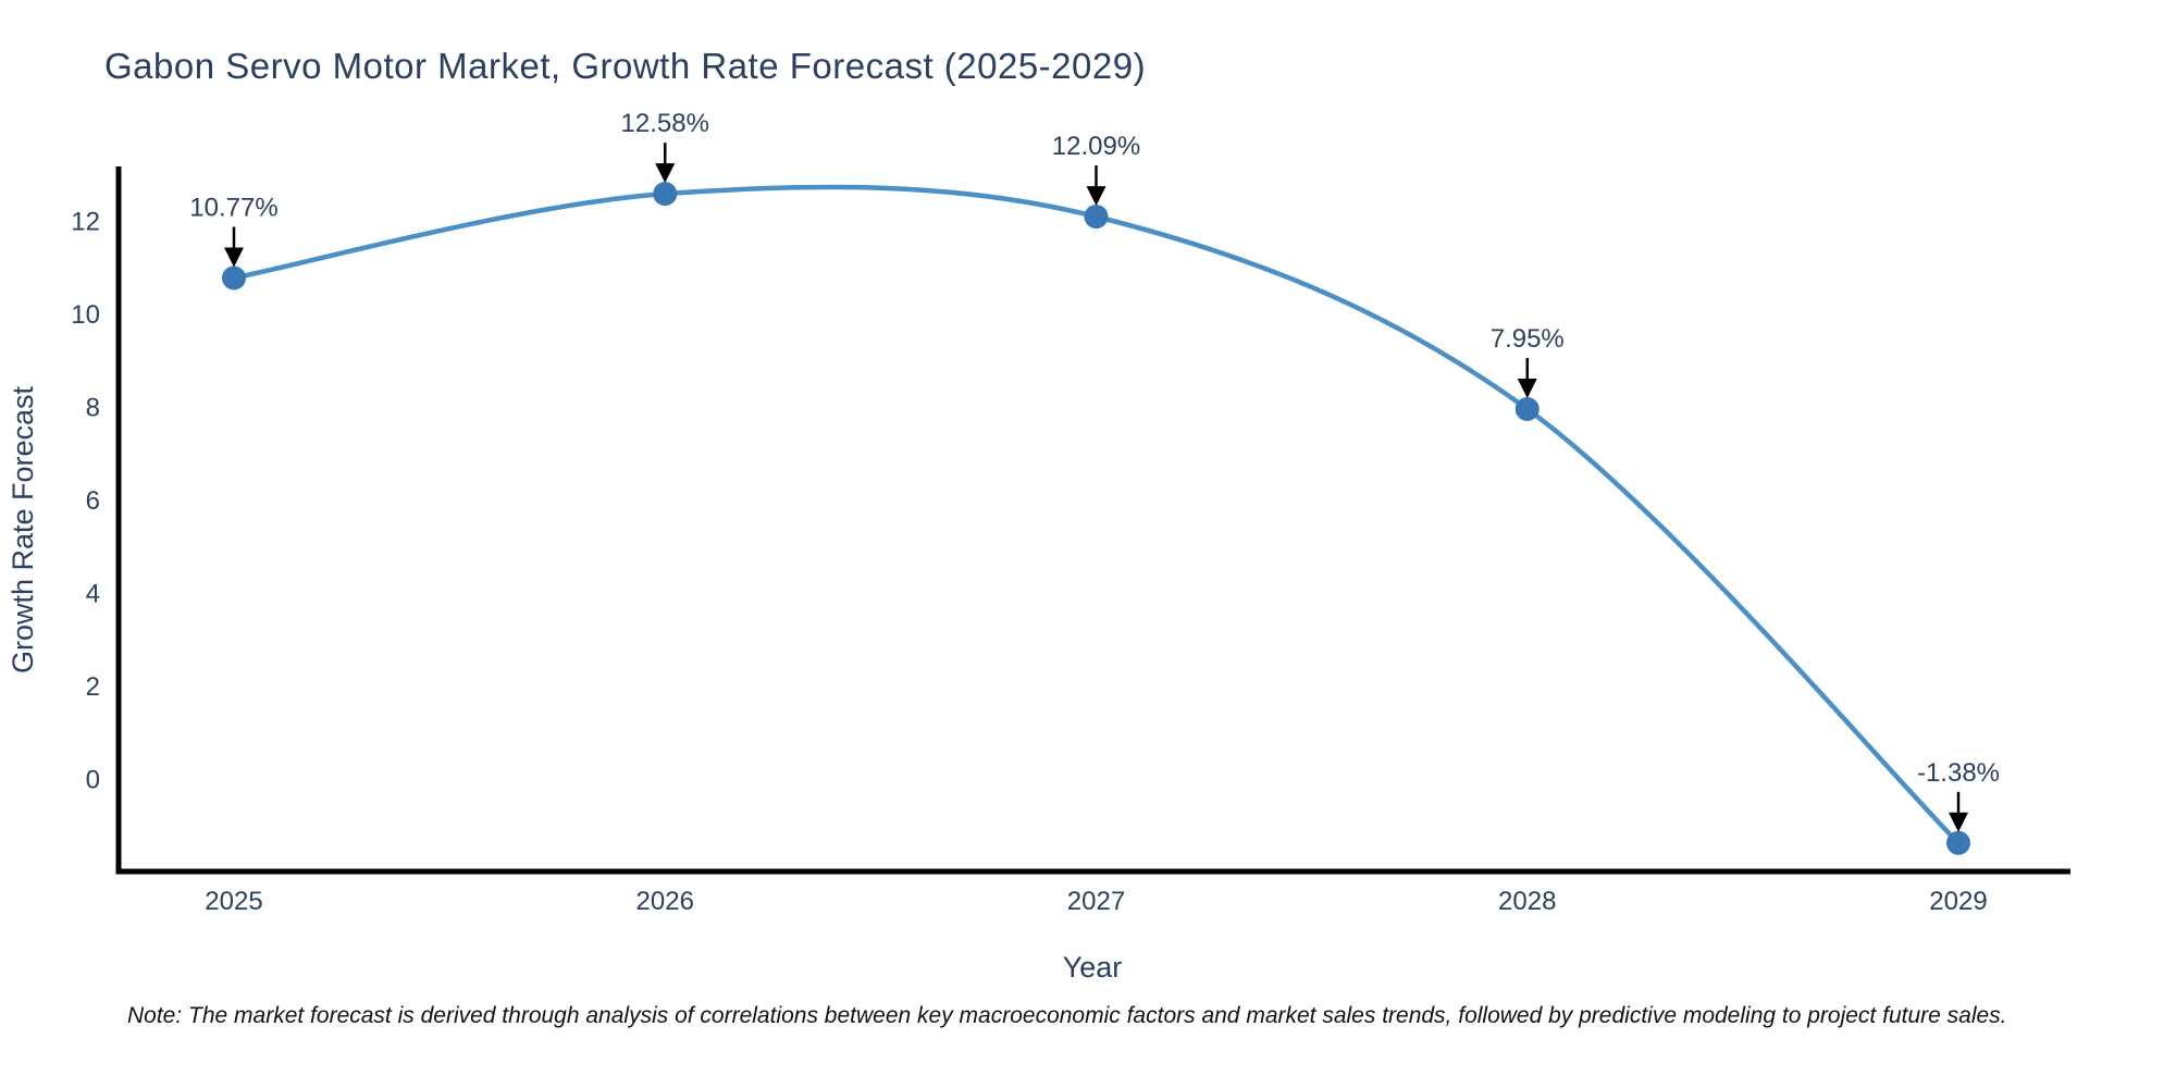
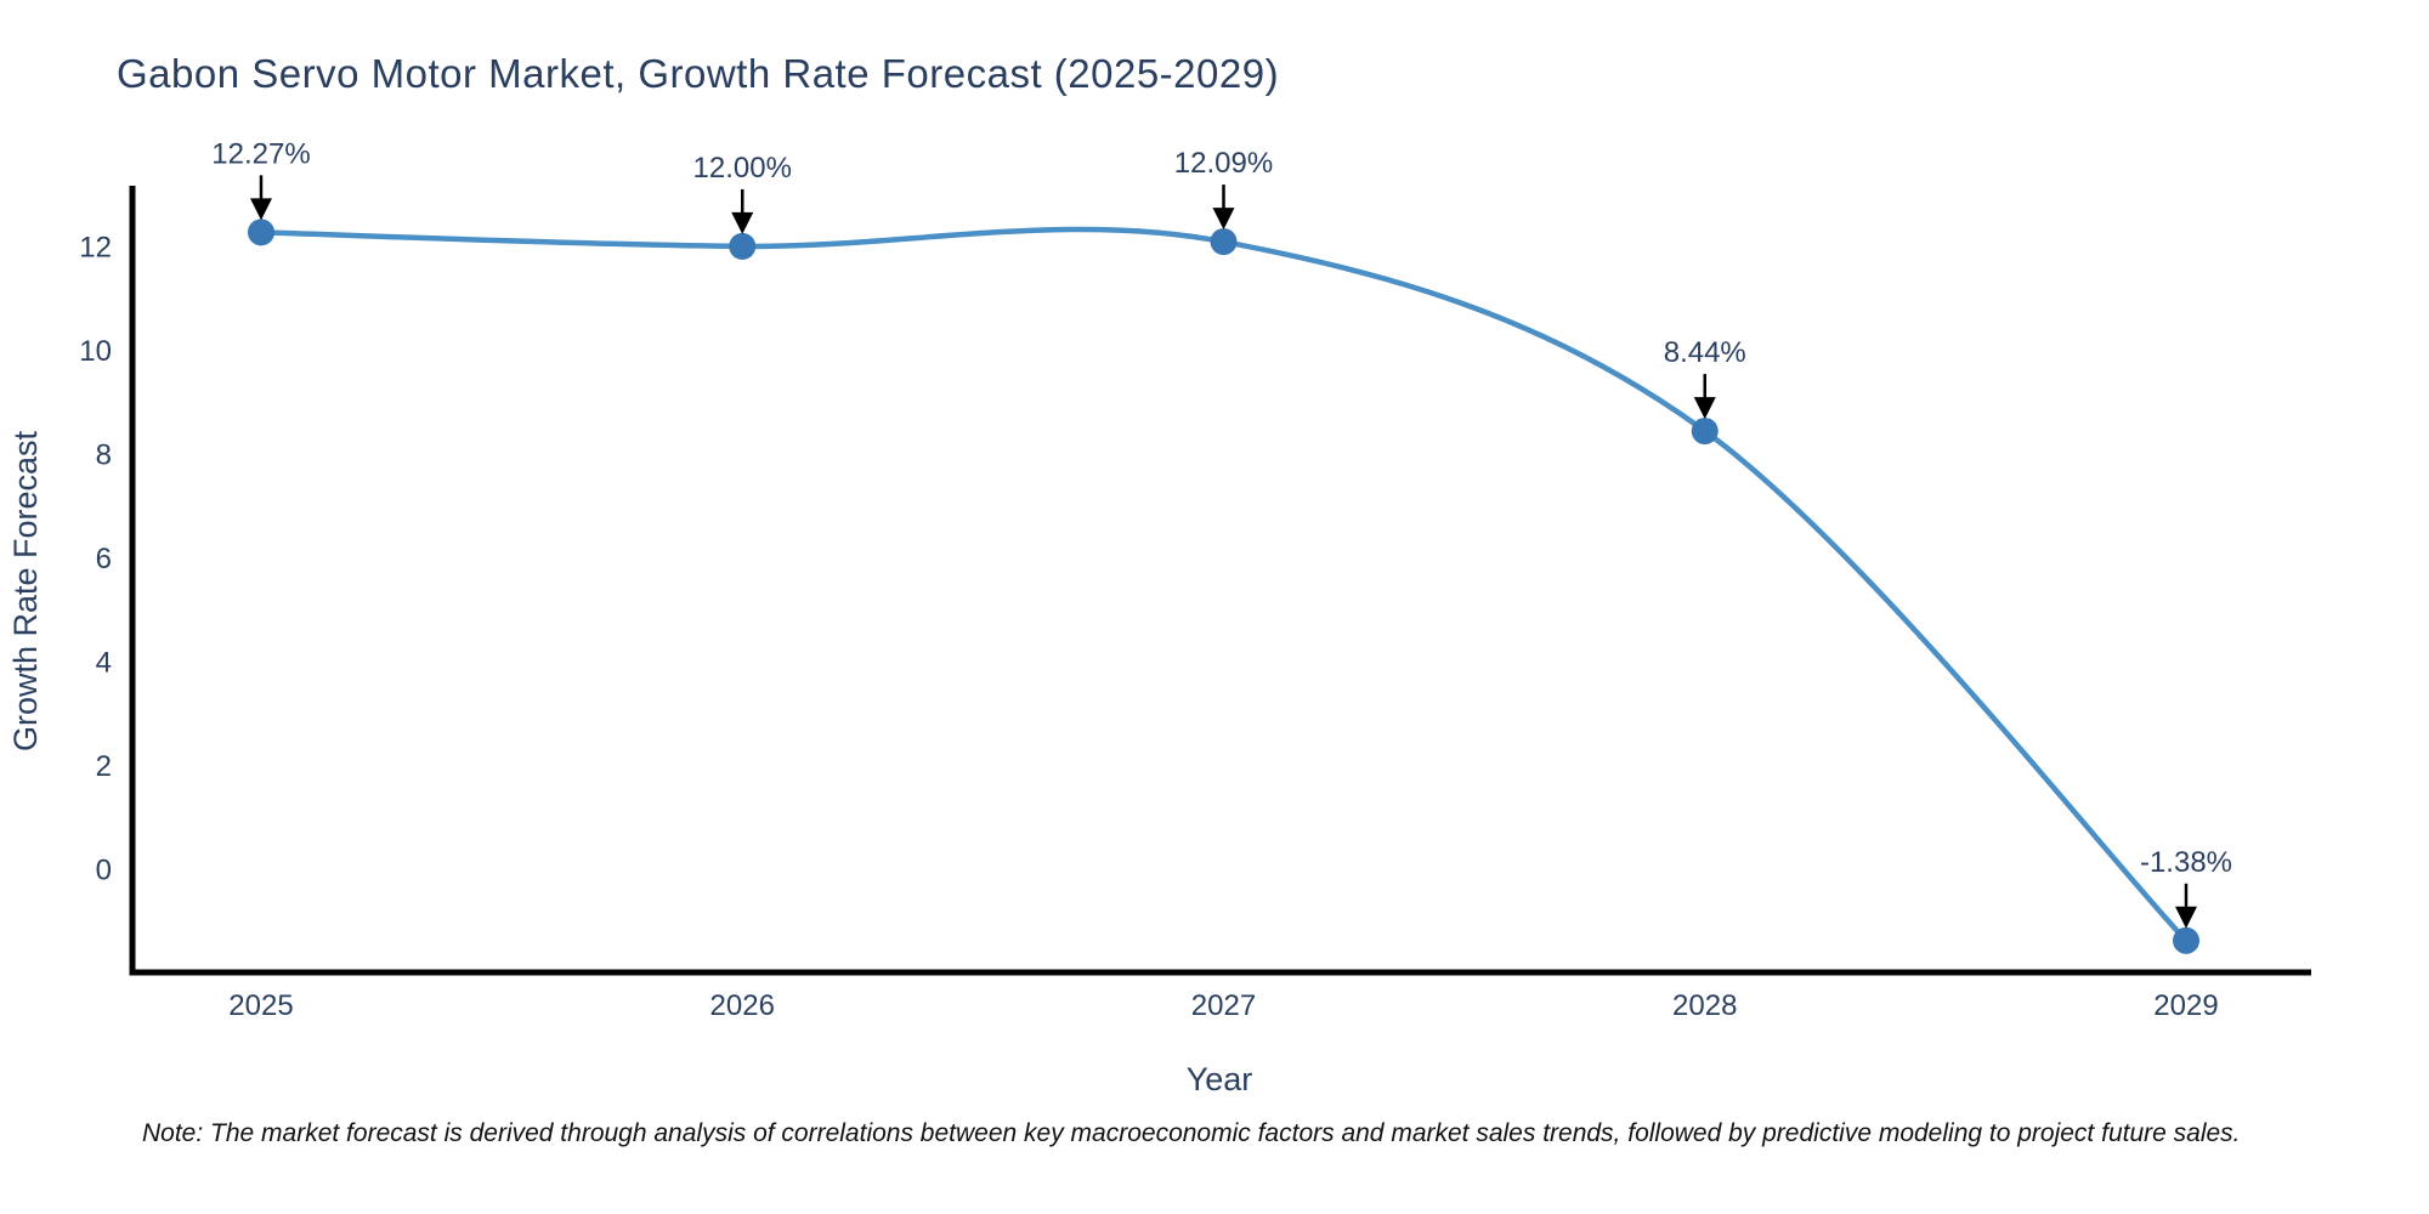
2025: 10.77% -> 12.27%
2026: 12.58% -> 12.00%
2028: 7.95% -> 8.44%
